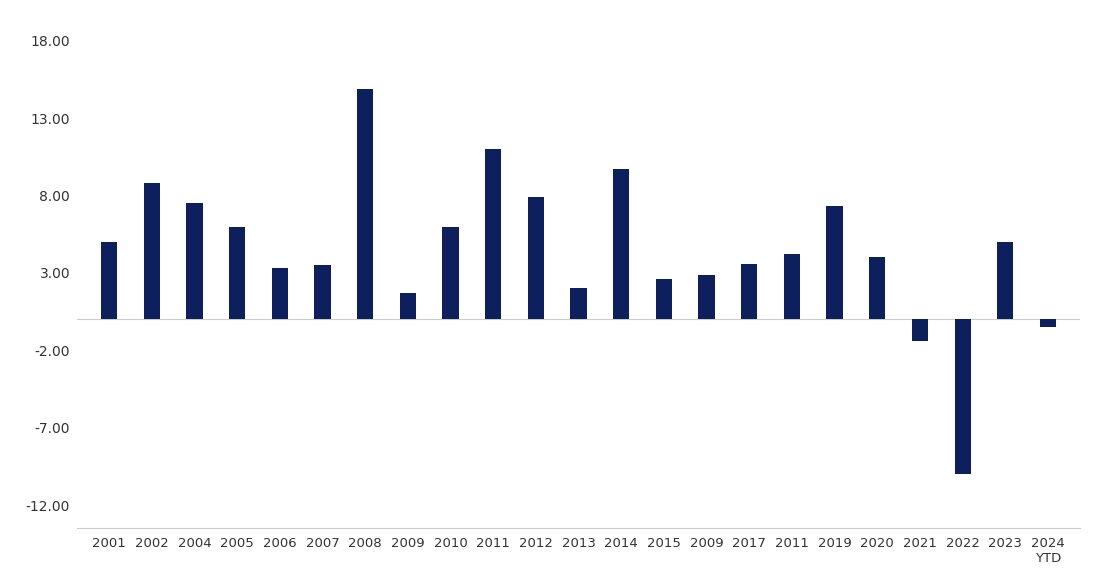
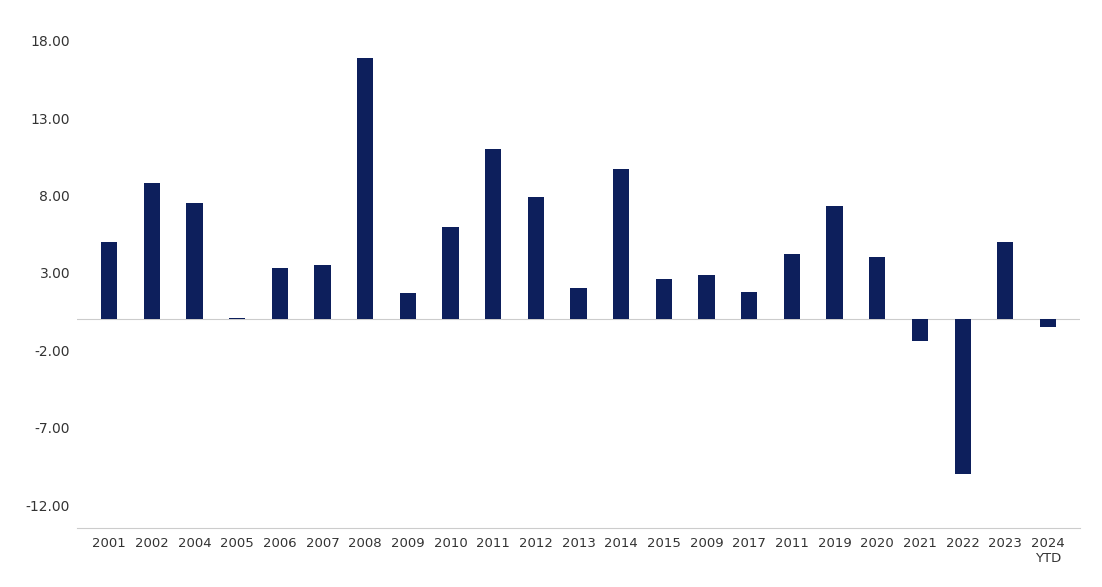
2005: 6.0 -> 0.1
2008: 14.9 -> 16.9
2017: 3.6 -> 1.8
